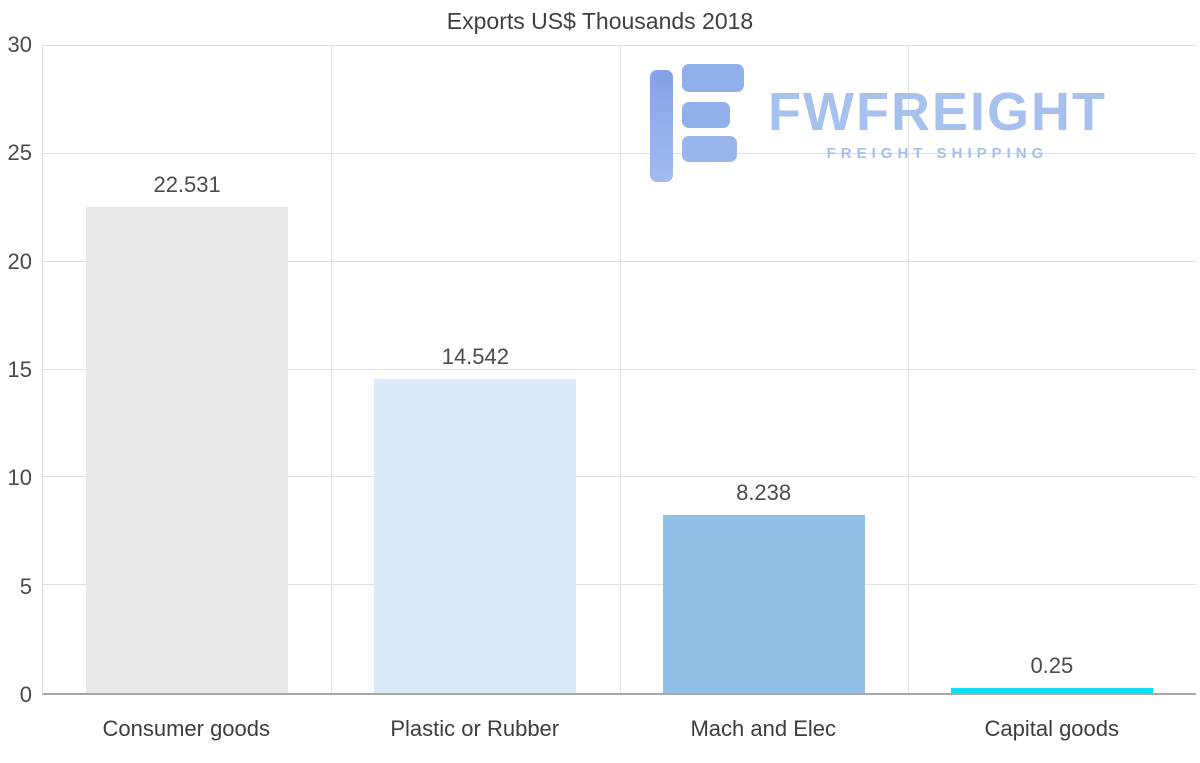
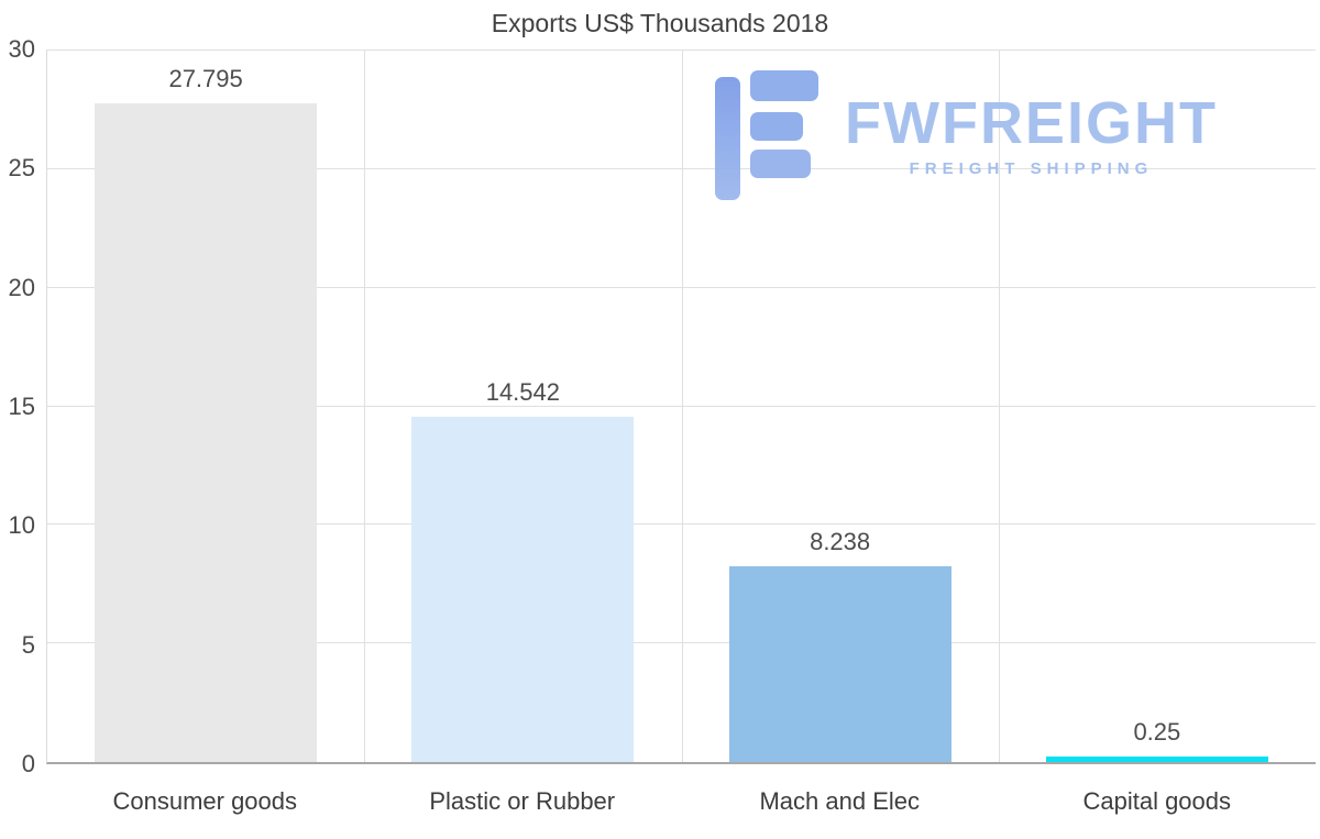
Consumer goods: 22.531 -> 27.795
